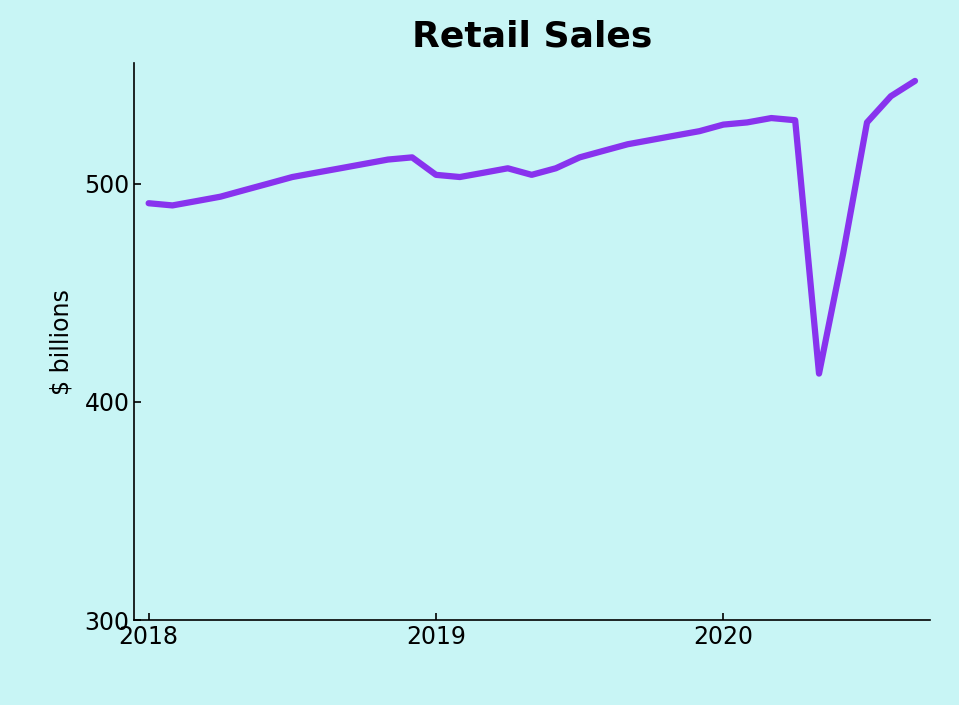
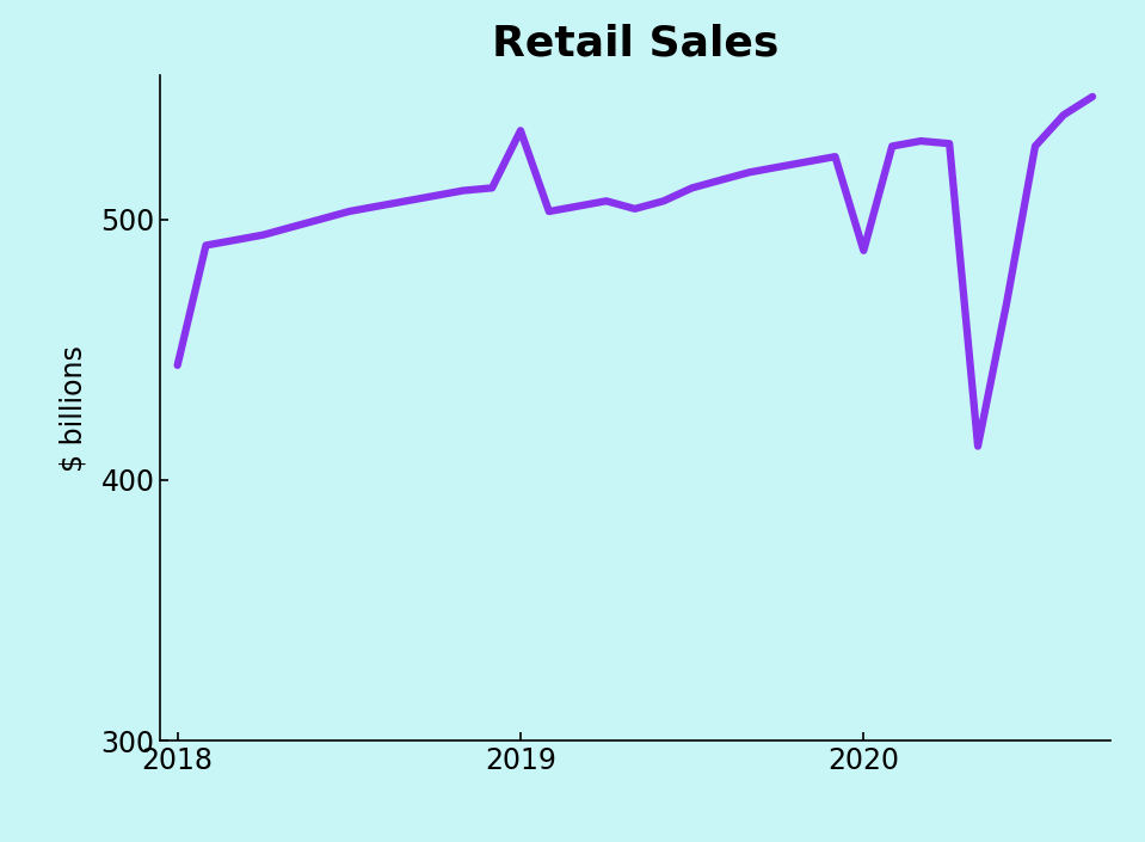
2018: 491 -> 444
2019: 504 -> 534
2020: 527 -> 488
